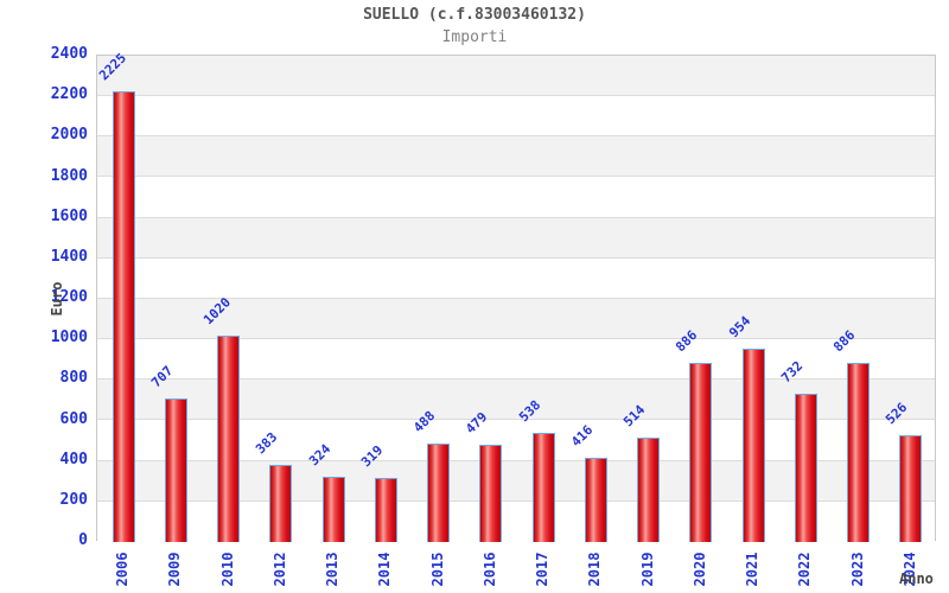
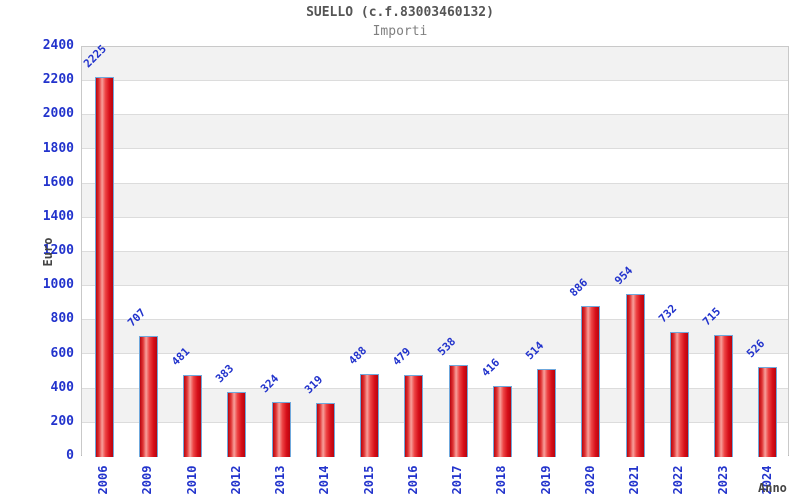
2010: 1020 -> 481
2023: 886 -> 715
